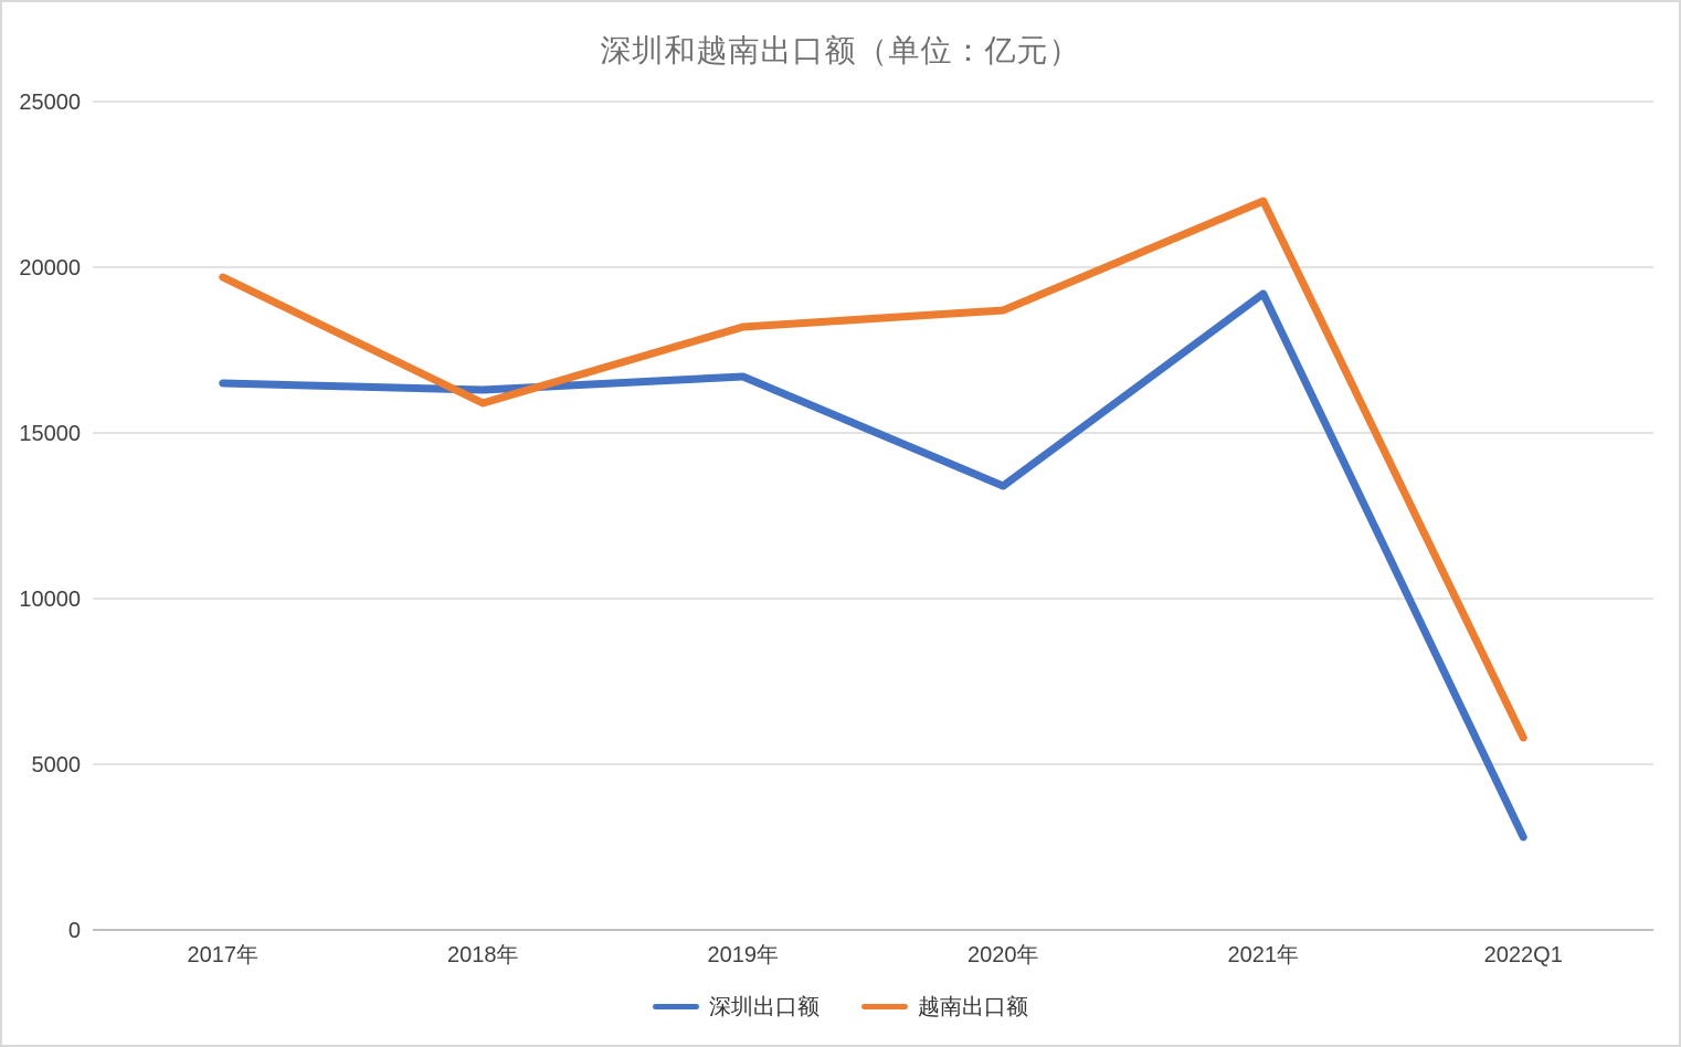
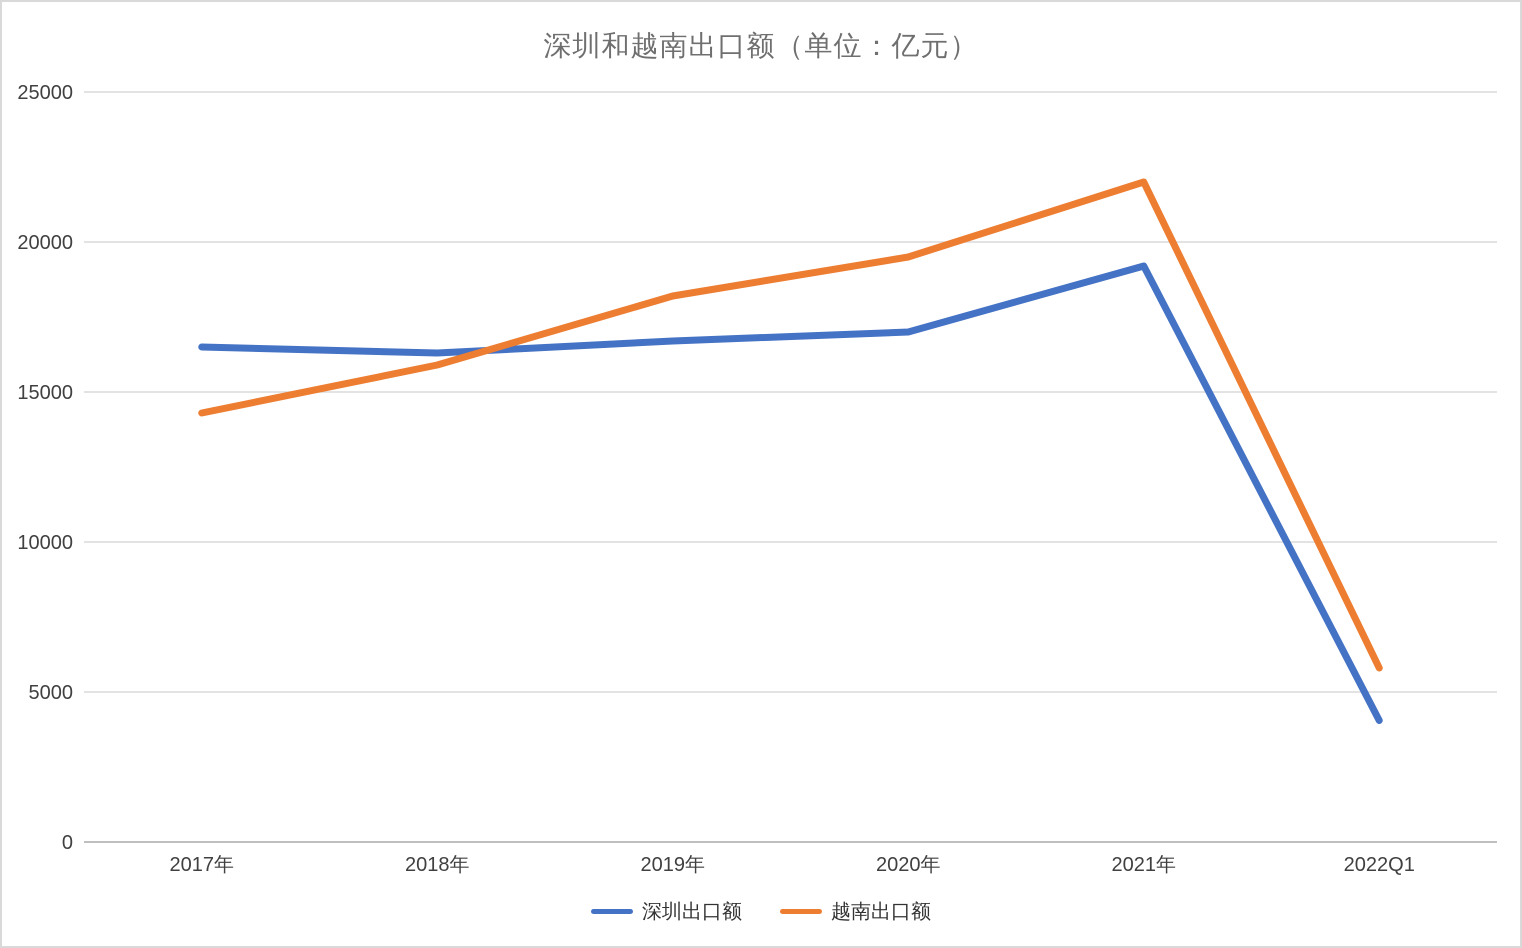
越南出口额/2017年: 19700 -> 14300
深圳出口额/2020年: 13400 -> 17000
越南出口额/2020年: 18700 -> 19500
深圳出口额/2022Q1: 2800 -> 4000
